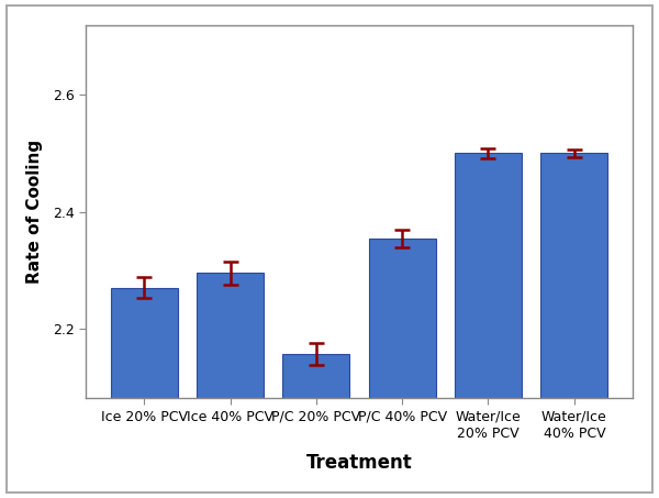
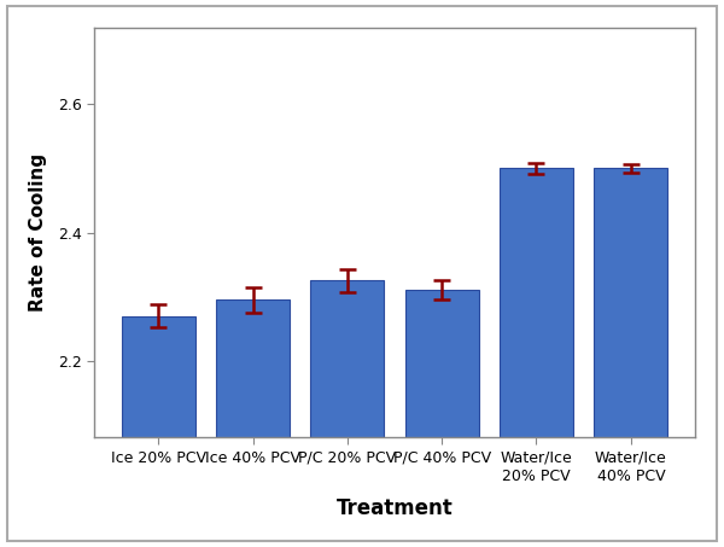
P/C 20% PCV: 2.156 -> 2.325
P/C 40% PCV: 2.354 -> 2.310
